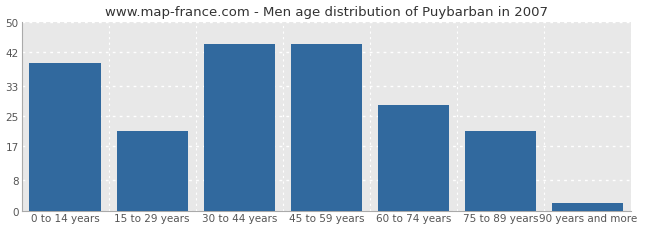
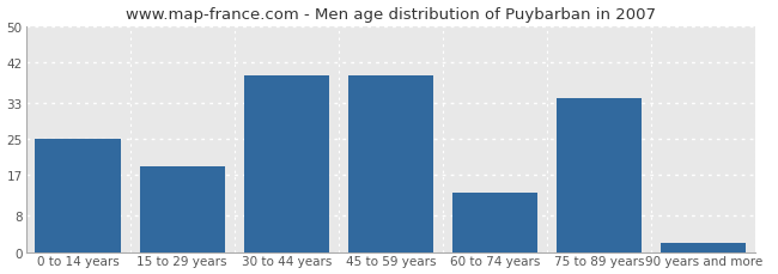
0 to 14 years: 39 -> 25
15 to 29 years: 21 -> 19
30 to 44 years: 44 -> 39
45 to 59 years: 44 -> 39
60 to 74 years: 28 -> 13
75 to 89 years: 21 -> 34
